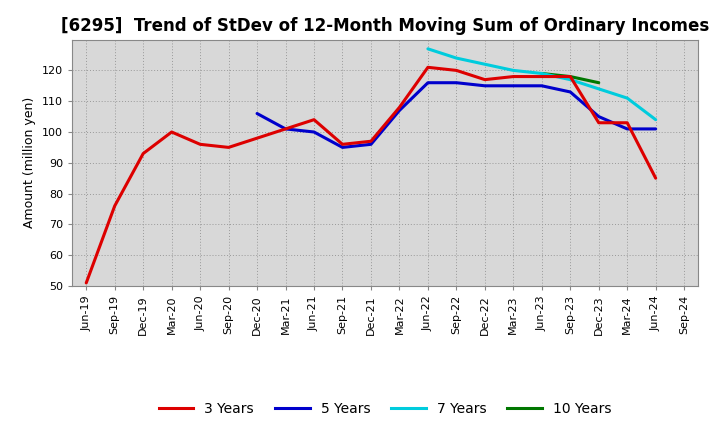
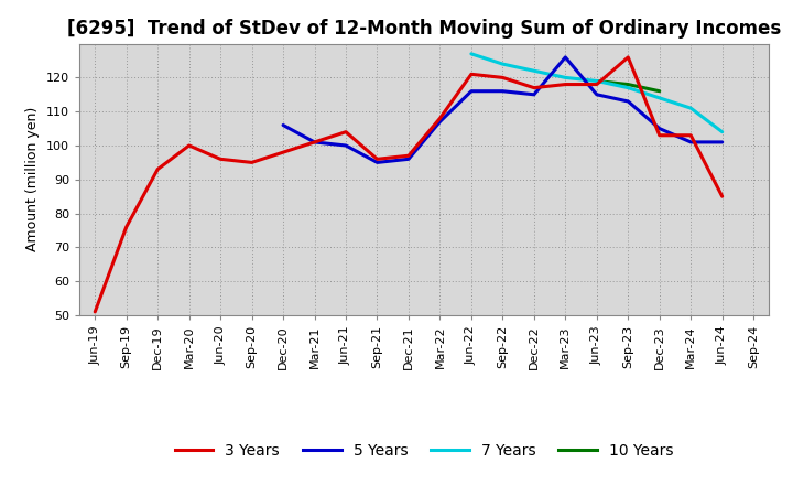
5 Years/Mar-23: 115 -> 126
3 Years/Sep-23: 118 -> 126
